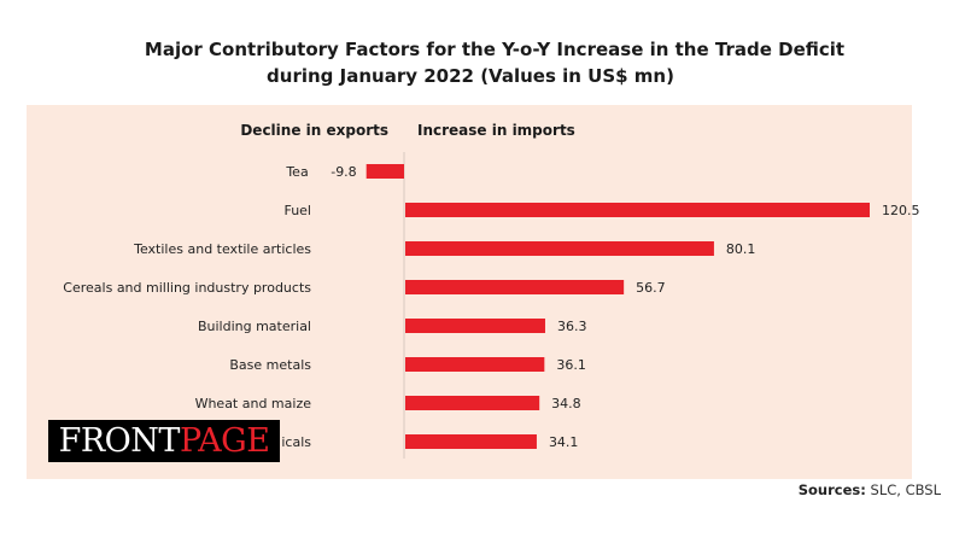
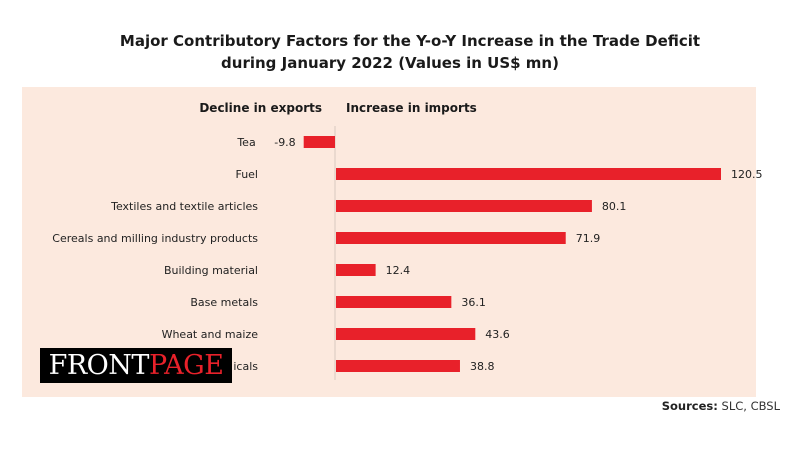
Cereals and milling industry products: 56.7 -> 71.9
Building material: 36.3 -> 12.4
Wheat and maize: 34.8 -> 43.6
icals: 34.1 -> 38.8
